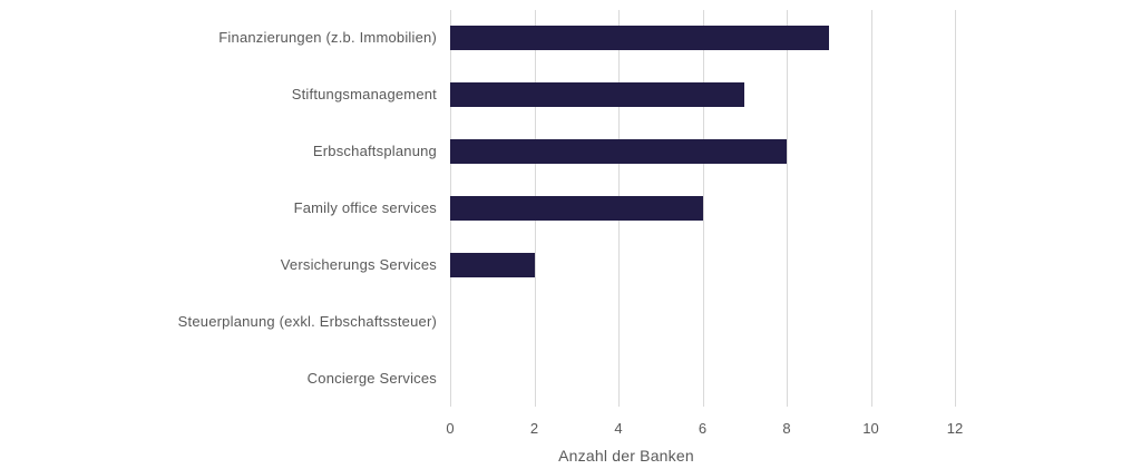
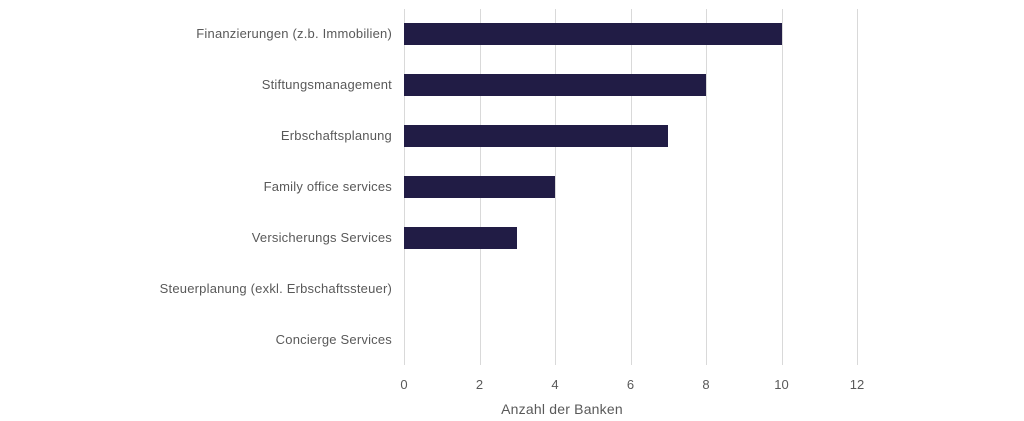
Finanzierungen (z.b. Immobilien): 9 -> 10
Stiftungsmanagement: 7 -> 8
Erbschaftsplanung: 8 -> 7
Family office services: 6 -> 4
Versicherungs Services: 2 -> 3
